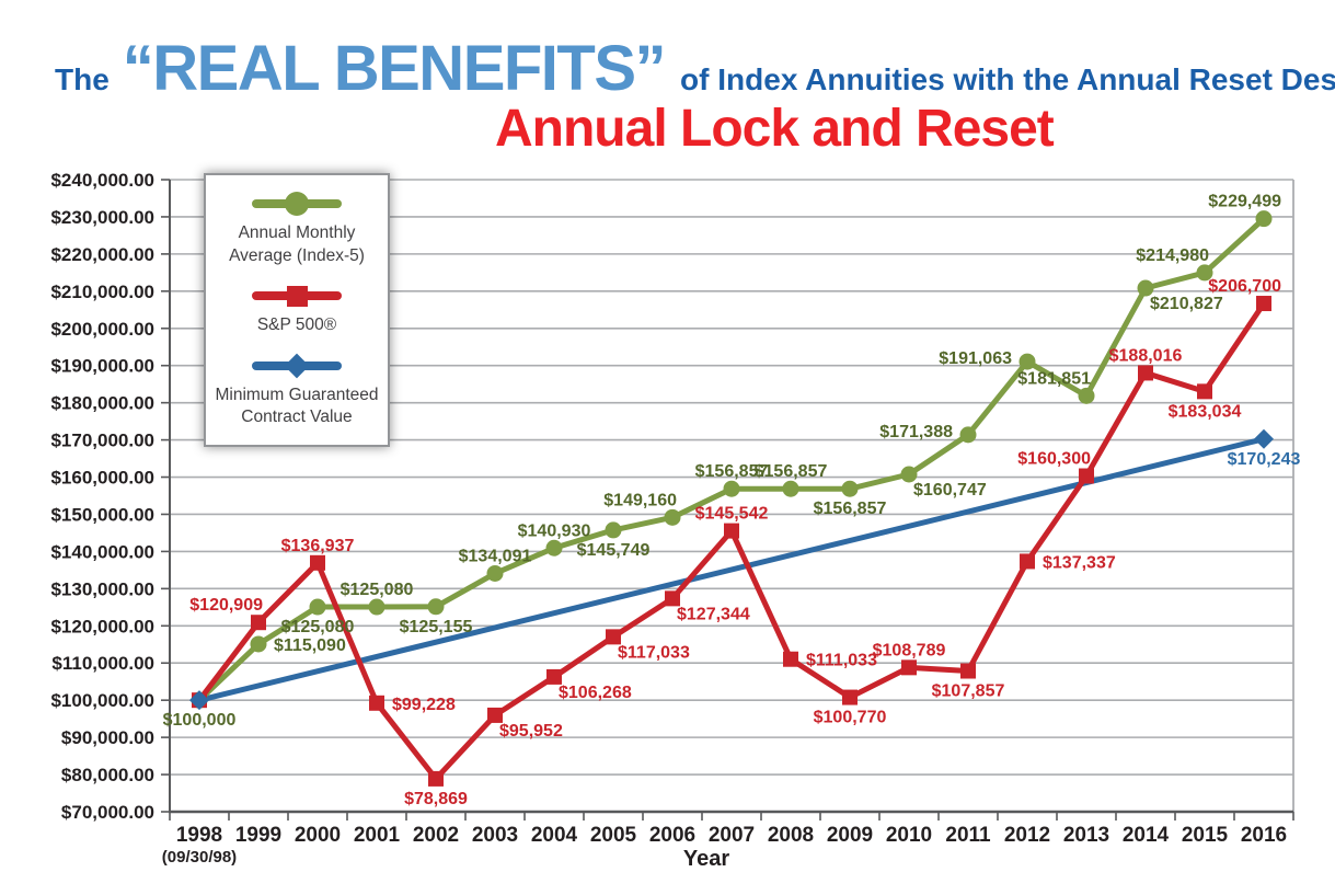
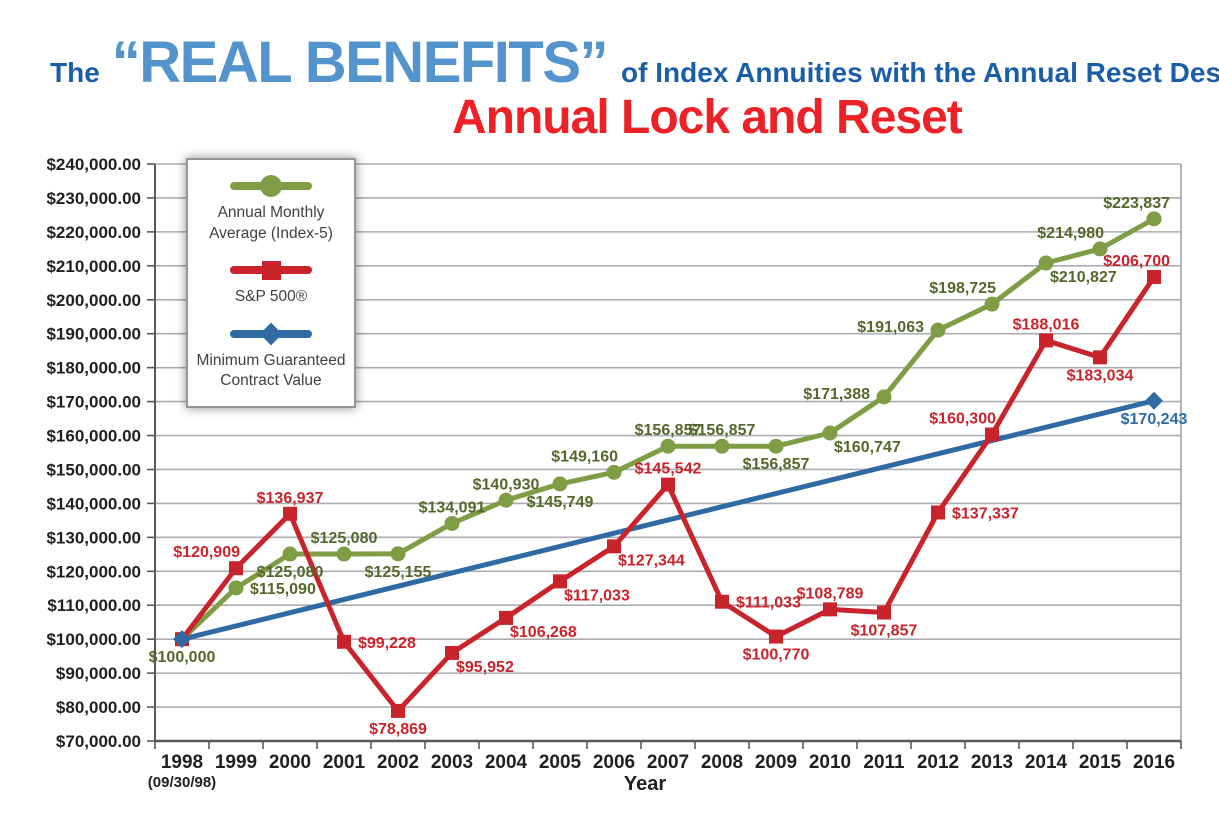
Annual Monthly Average (Index-5)/2013: $181,851 -> $198,725
Annual Monthly Average (Index-5)/2016: $229,499 -> $223,837
